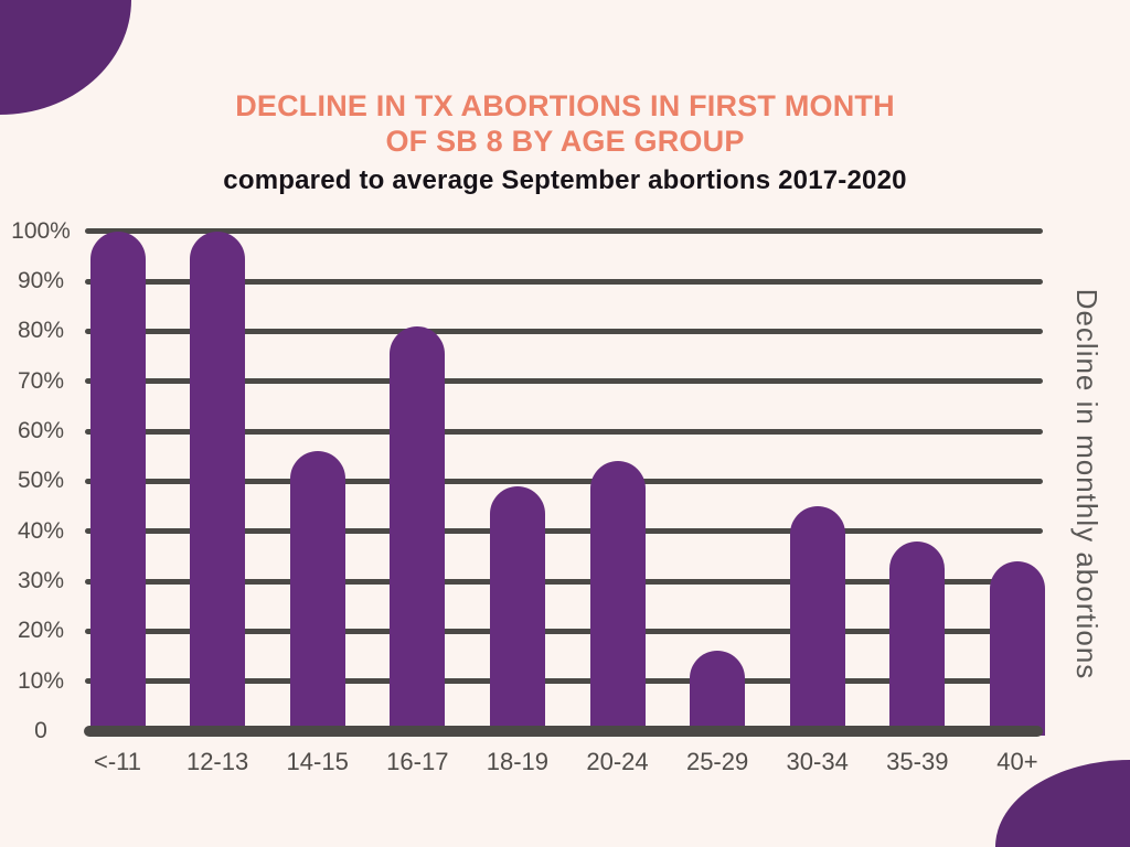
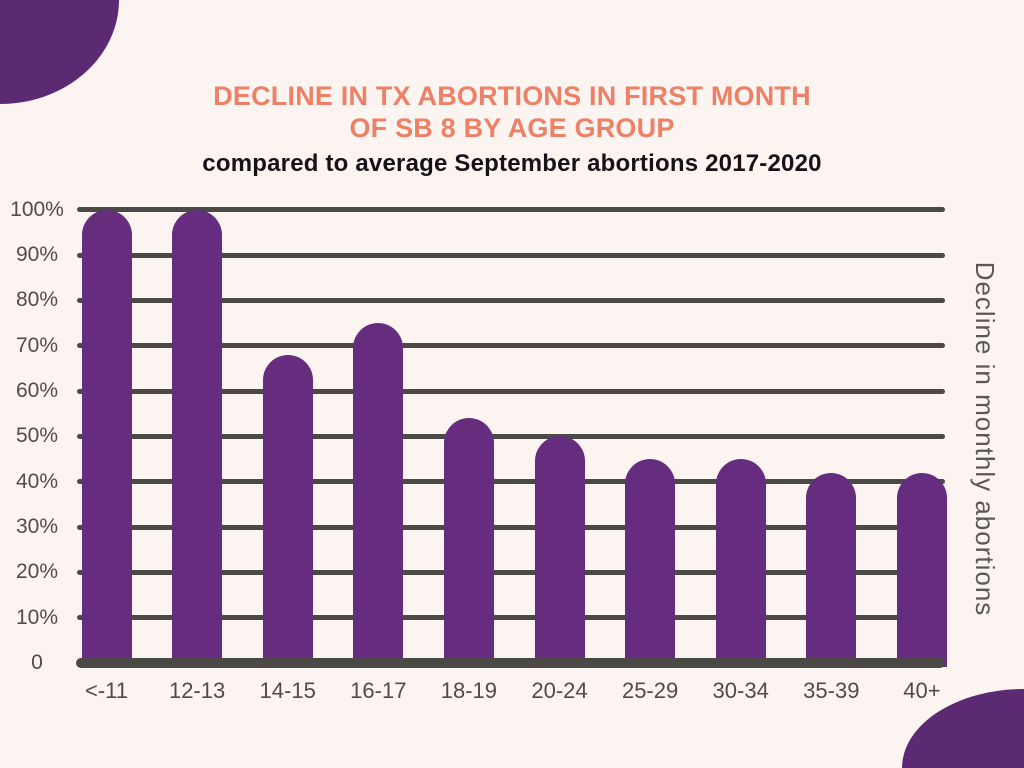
14-15: 56% -> 68%
16-17: 81% -> 75%
18-19: 49% -> 54%
20-24: 54% -> 50%
25-29: 16% -> 45%
35-39: 38% -> 42%
40+: 34% -> 42%
